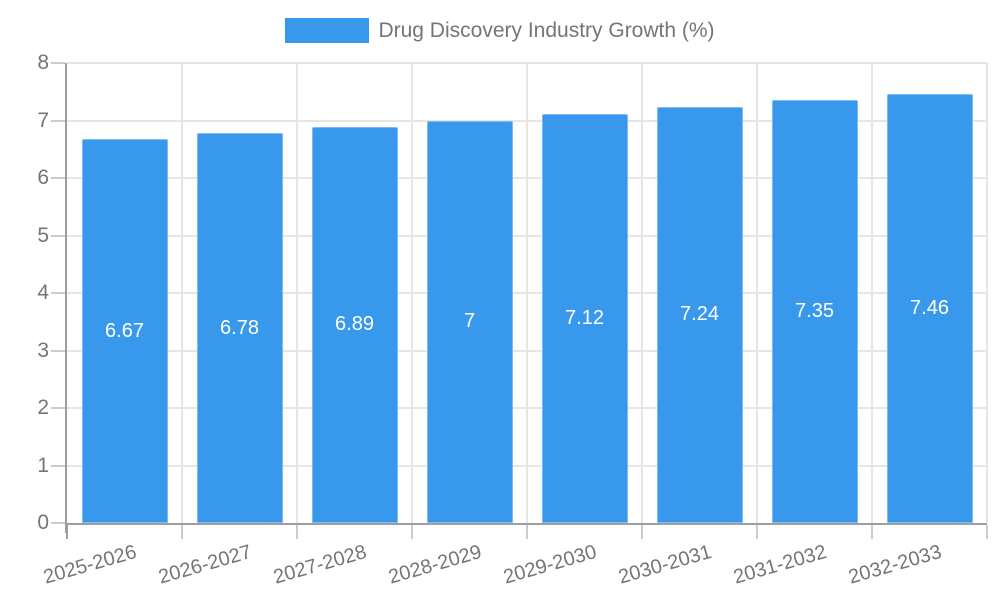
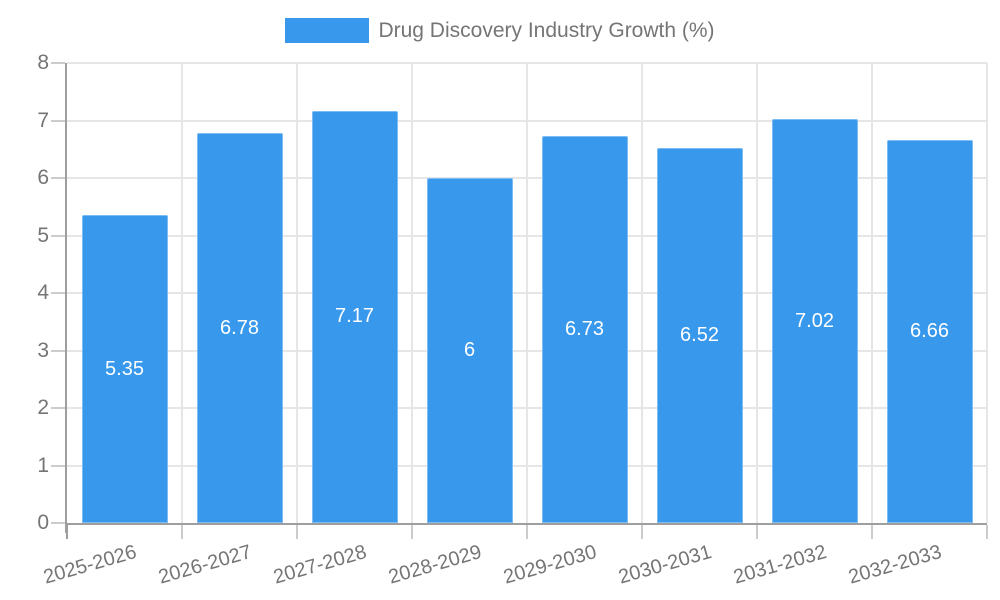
2025-2026: 6.67 -> 5.35
2027-2028: 6.89 -> 7.17
2028-2029: 7 -> 6
2029-2030: 7.12 -> 6.73
2030-2031: 7.24 -> 6.52
2031-2032: 7.35 -> 7.02
2032-2033: 7.46 -> 6.66
